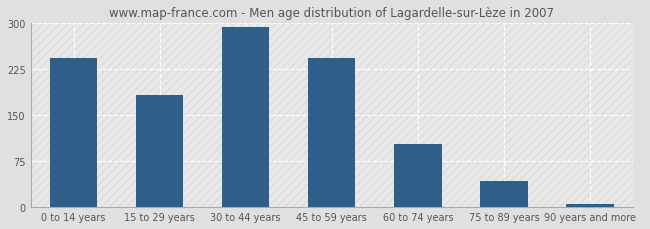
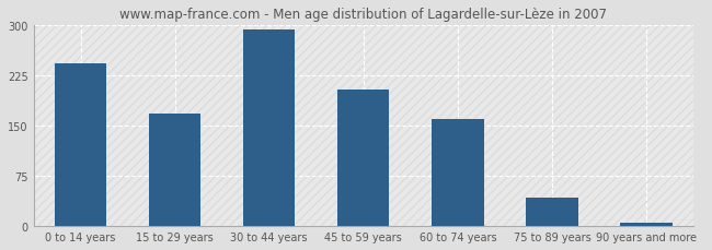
15 to 29 years: 183 -> 168
45 to 59 years: 243 -> 204
60 to 74 years: 103 -> 160
